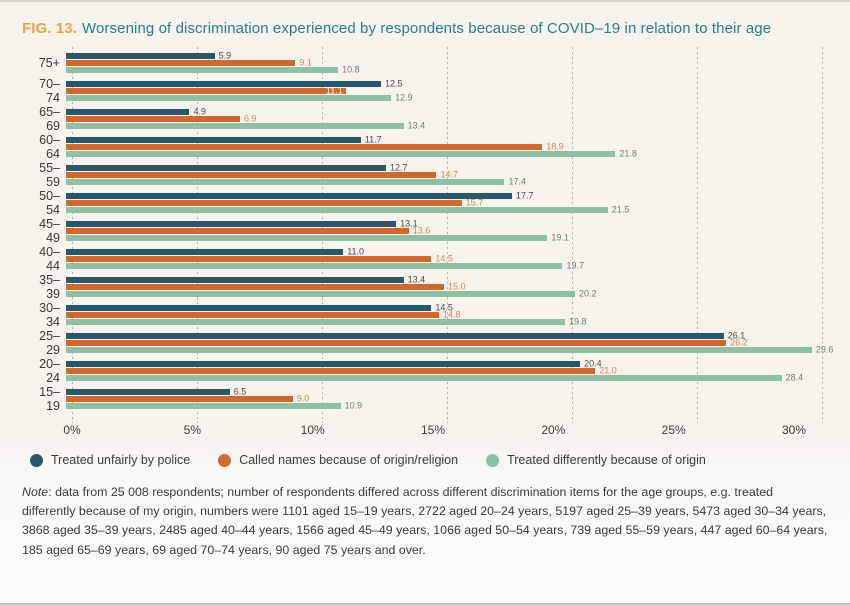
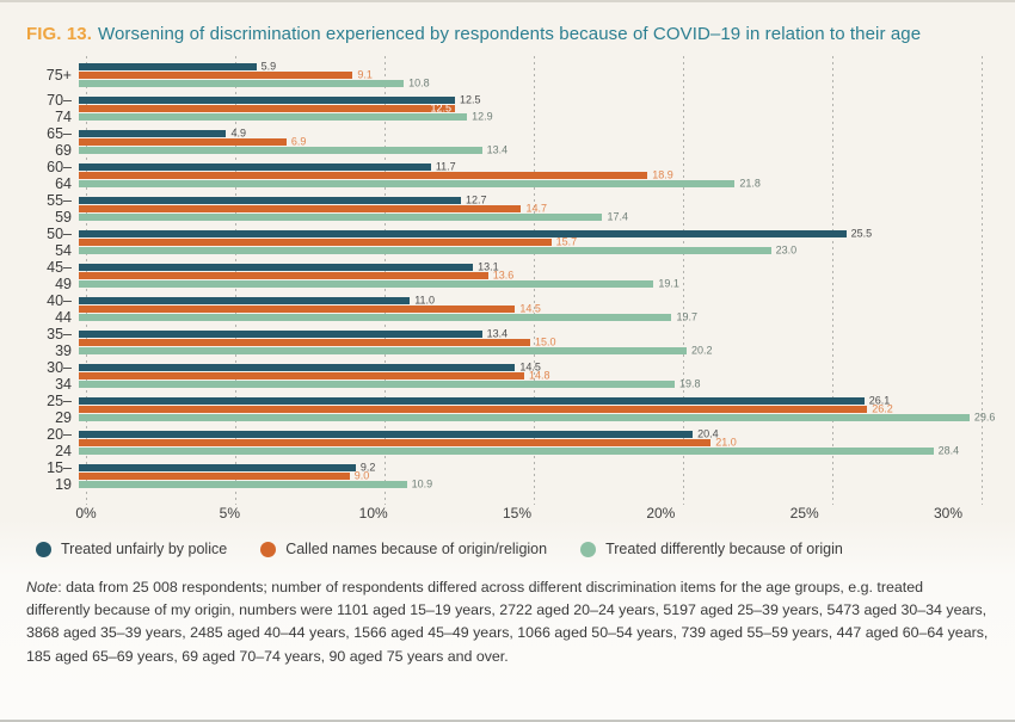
Called names because of origin/religion/70–74: 11.1 -> 12.5
Treated unfairly by police/50–54: 17.7 -> 25.5
Treated differently because of origin/50–54: 21.5 -> 23.0
Treated unfairly by police/15–19: 6.5 -> 9.2
